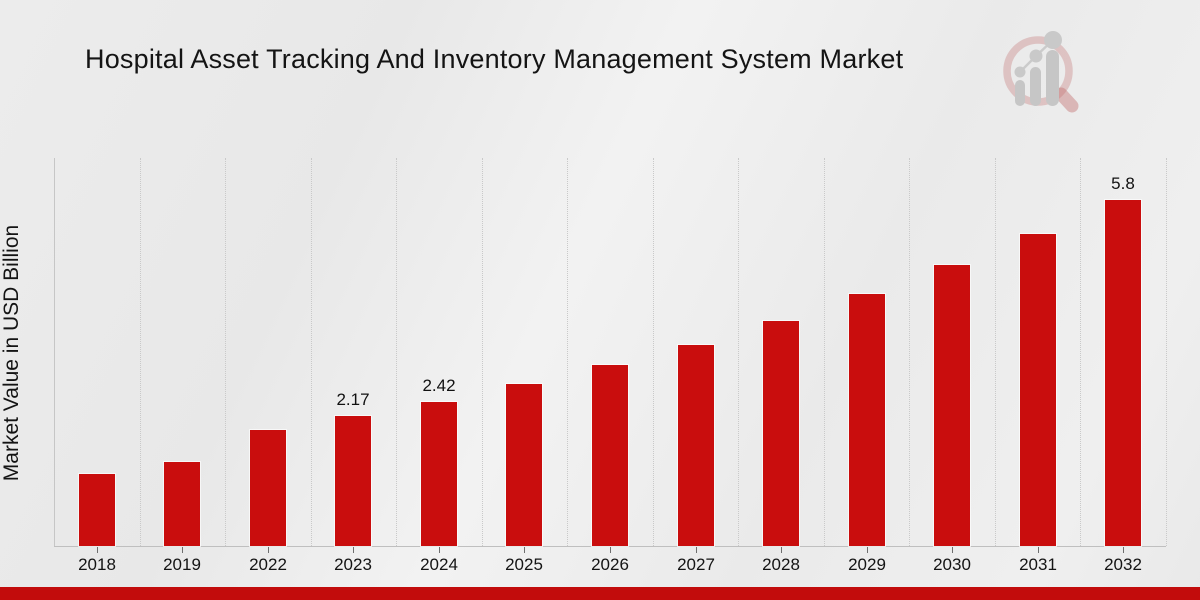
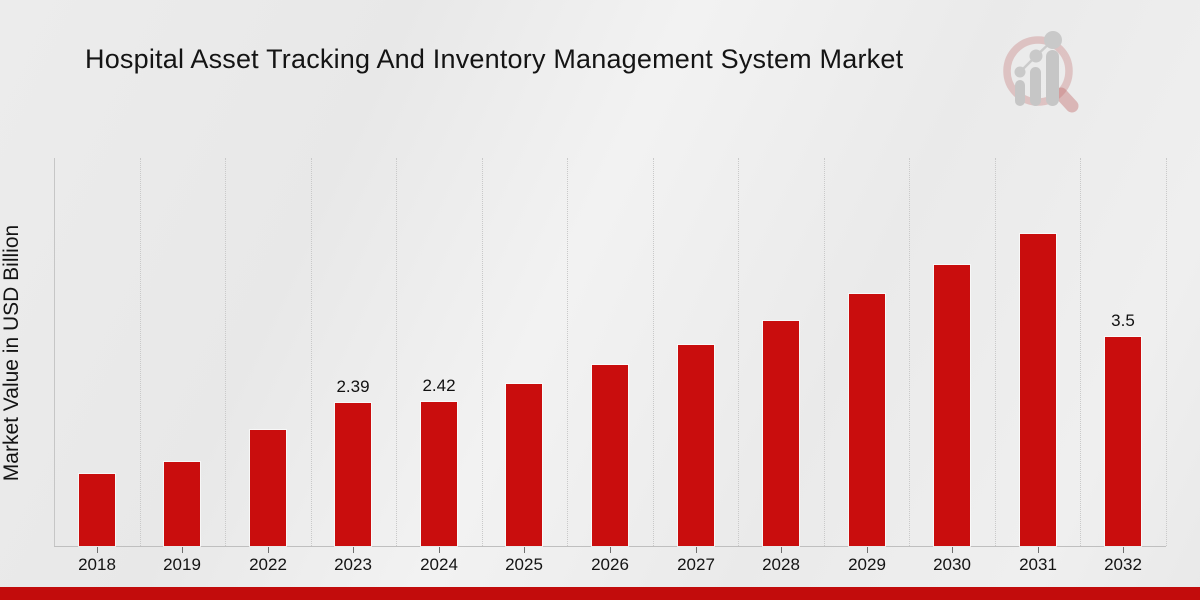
2023: 2.17 -> 2.39
2032: 5.8 -> 3.5
